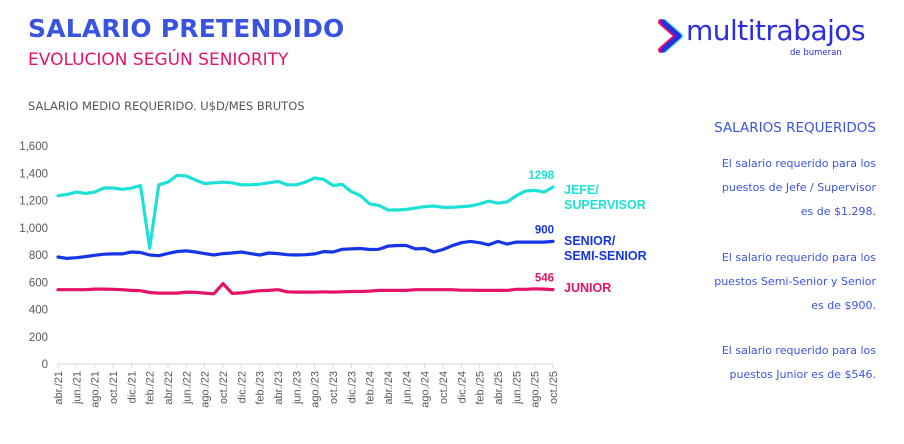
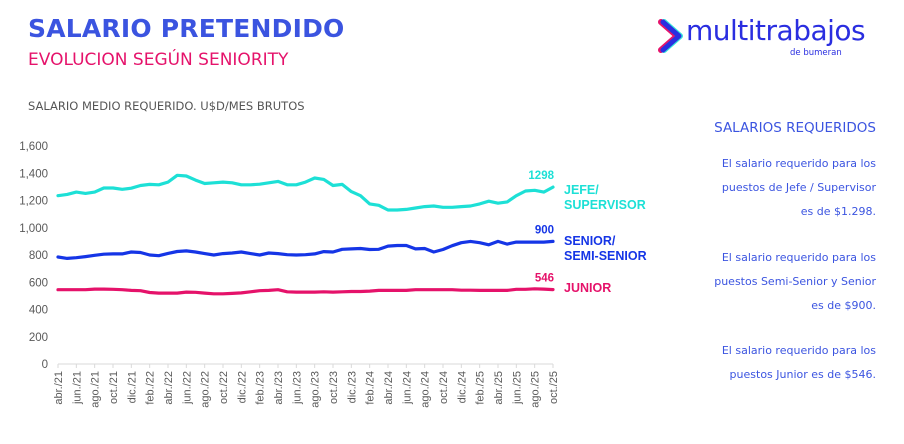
JEFE/ SUPERVISOR/feb./22: 850 -> 1320
JUNIOR/oct./22: 590 -> 520
